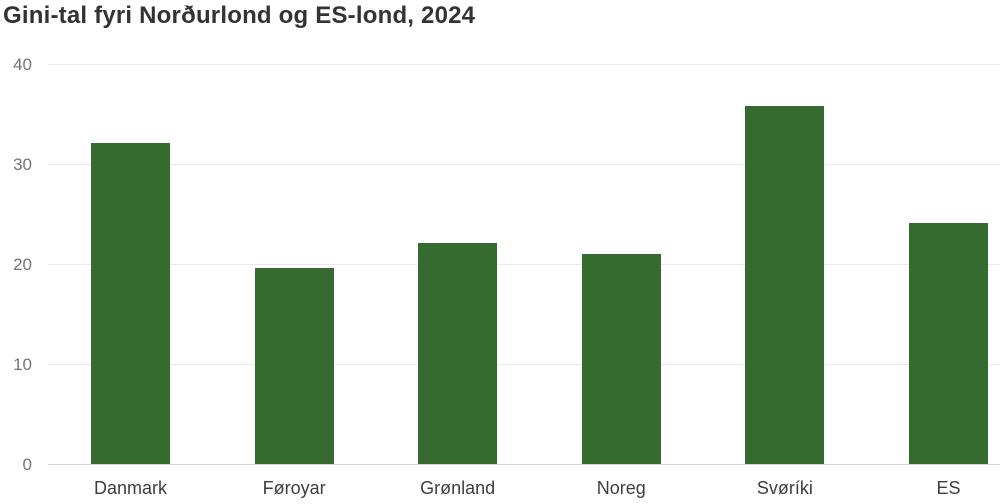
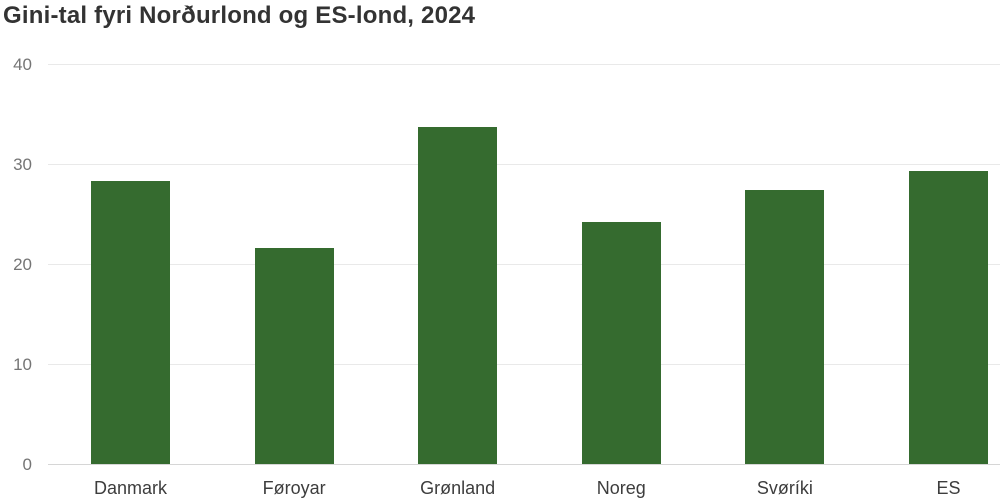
Danmark: 32.1 -> 28.3
Føroyar: 19.6 -> 21.6
Grønland: 22.1 -> 33.7
Noreg: 21.0 -> 24.2
Svøríki: 35.8 -> 27.4
ES: 24.1 -> 29.3
